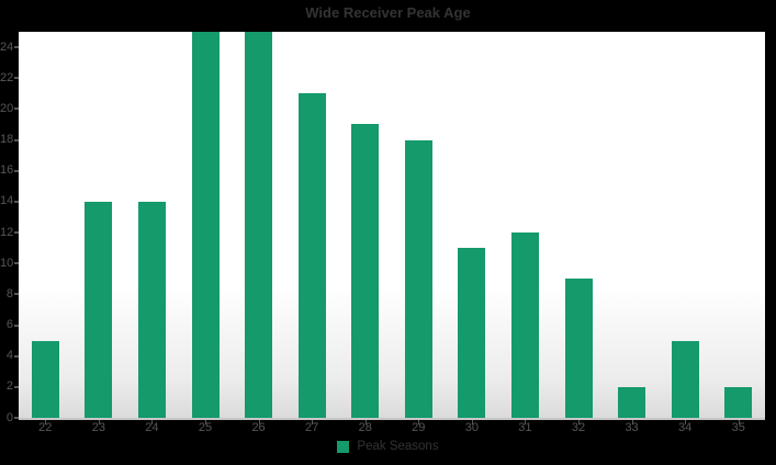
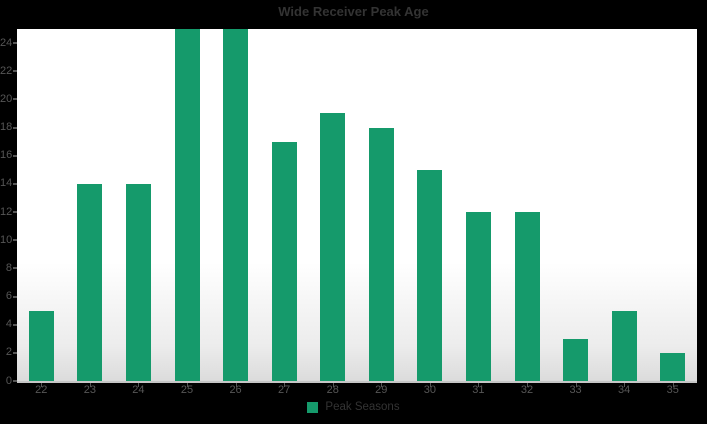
27: 21 -> 17
30: 11 -> 15
32: 9 -> 12
33: 2 -> 3
